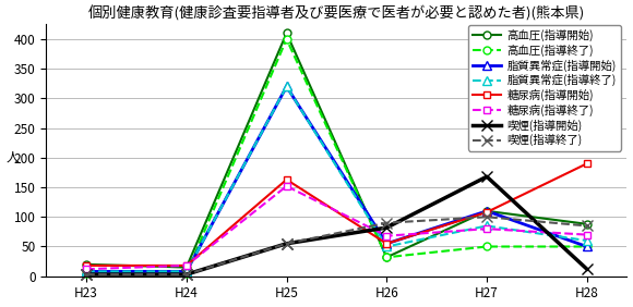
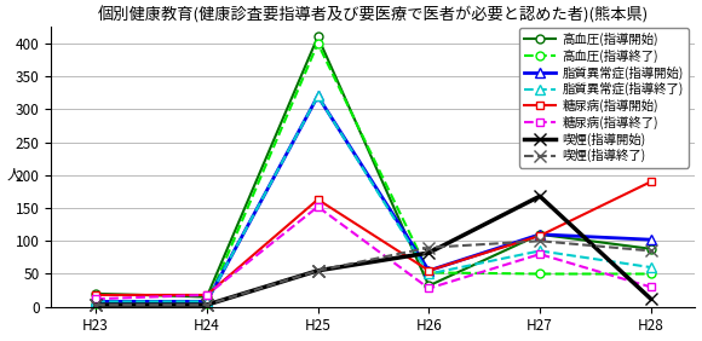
高血圧(指導終了)/H26: 32 -> 52
糖尿病(指導終了)/H26: 68 -> 28
脂質異常症(指導開始)/H28: 50 -> 102
糖尿病(指導終了)/H28: 70 -> 30
